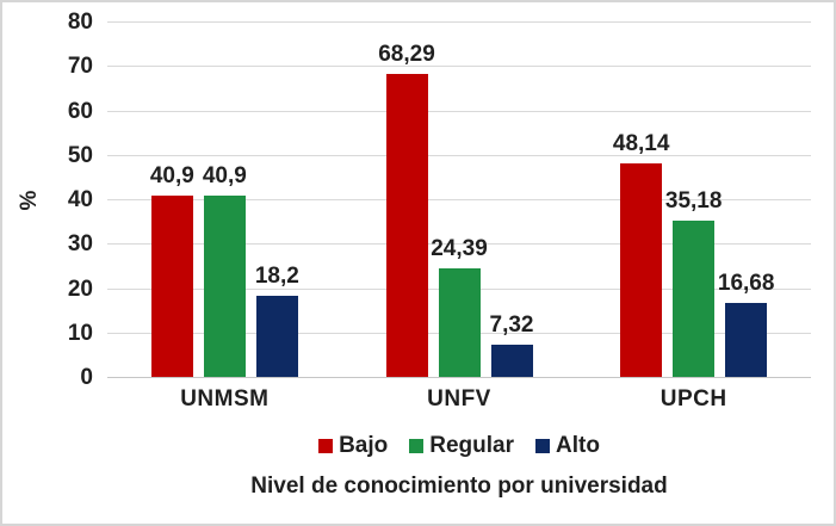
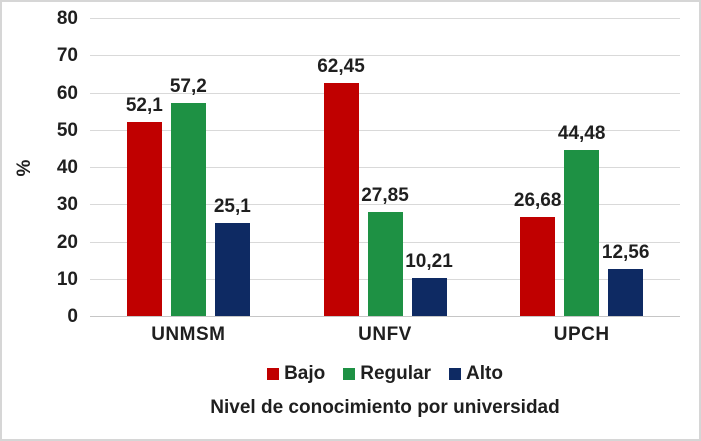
Bajo/UNMSM: 40,9 -> 52,1
Regular/UNMSM: 40,9 -> 57,2
Alto/UNMSM: 18,2 -> 25,1
Bajo/UNFV: 68,29 -> 62,45
Regular/UNFV: 24,39 -> 27,85
Alto/UNFV: 7,32 -> 10,21
Bajo/UPCH: 48,14 -> 26,68
Regular/UPCH: 35,18 -> 44,48
Alto/UPCH: 16,68 -> 12,56
